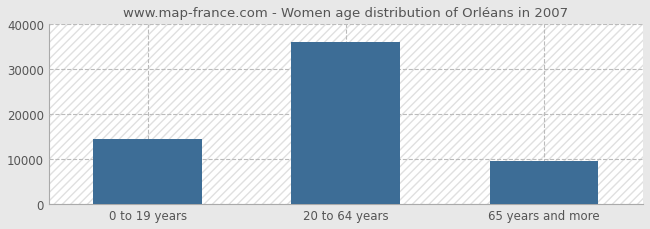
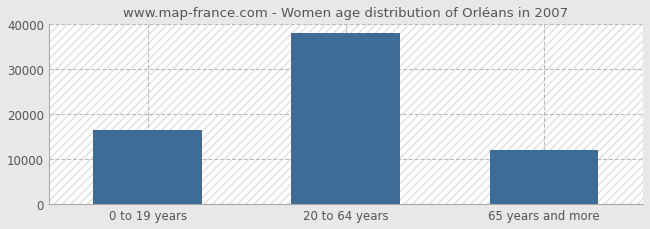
0 to 19 years: 14500 -> 16500
20 to 64 years: 36000 -> 38000
65 years and more: 9500 -> 12000
